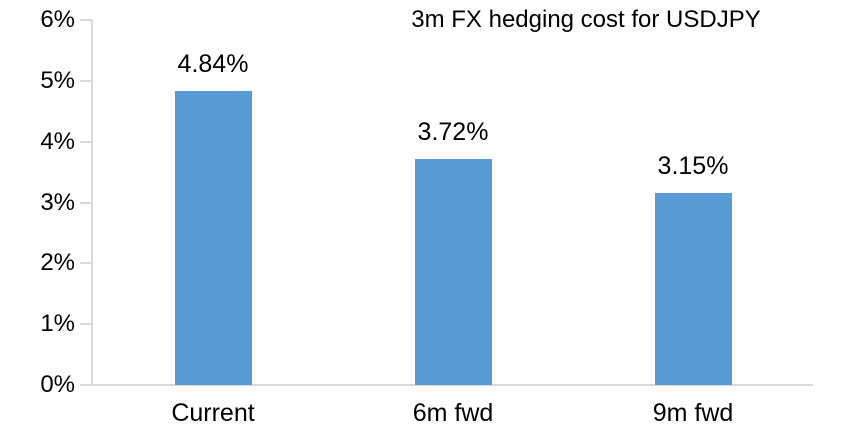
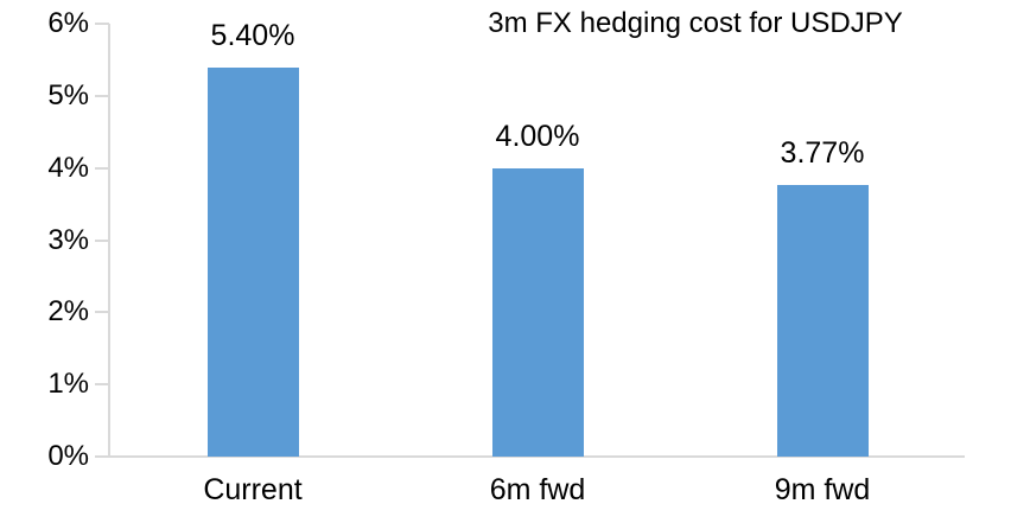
Current: 4.84% -> 5.40%
6m fwd: 3.72% -> 4.00%
9m fwd: 3.15% -> 3.77%
